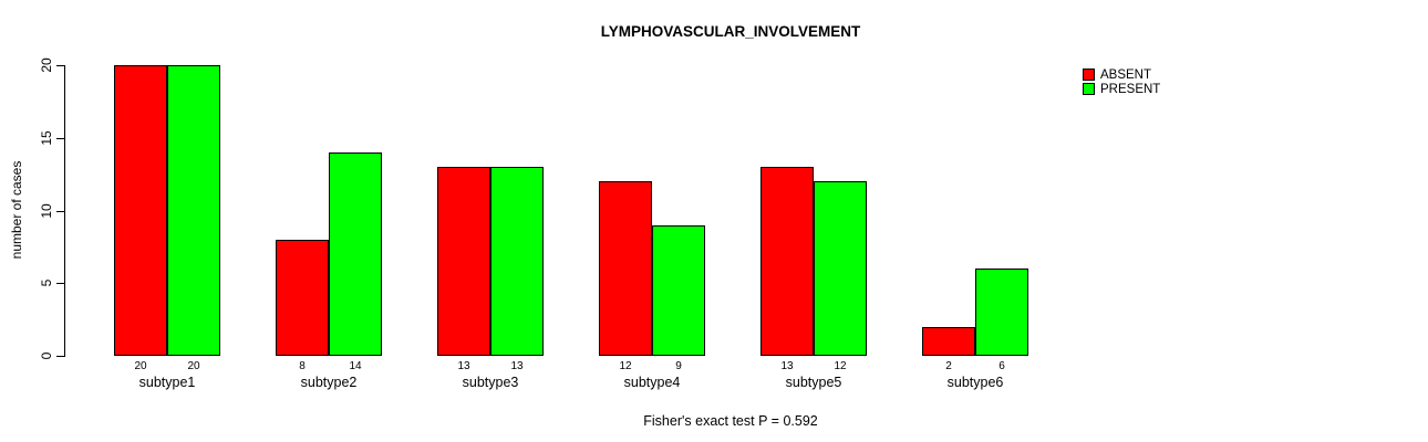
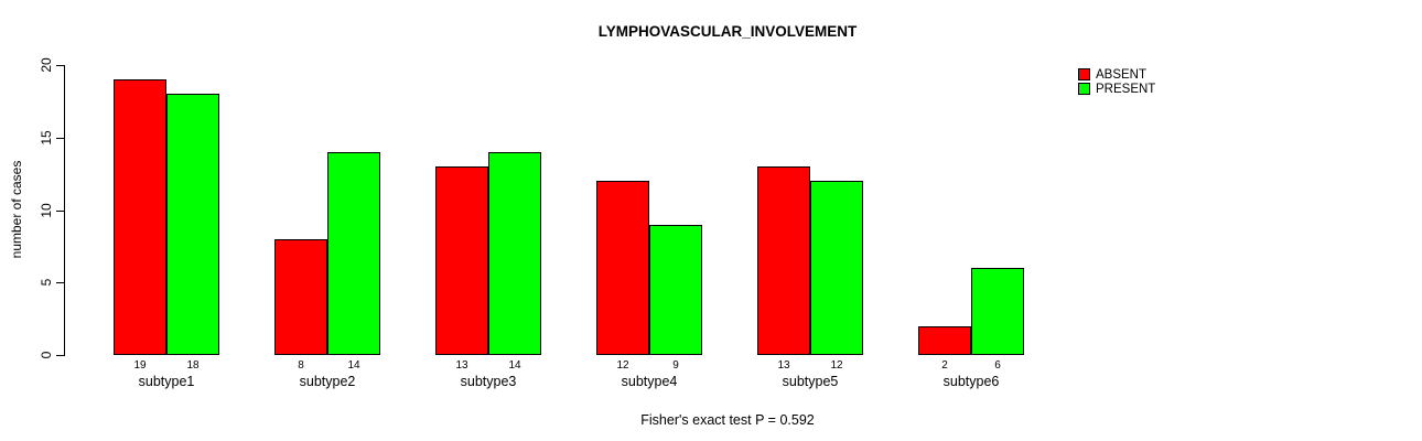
ABSENT/subtype1: 20 -> 19
PRESENT/subtype1: 20 -> 18
PRESENT/subtype3: 13 -> 14
